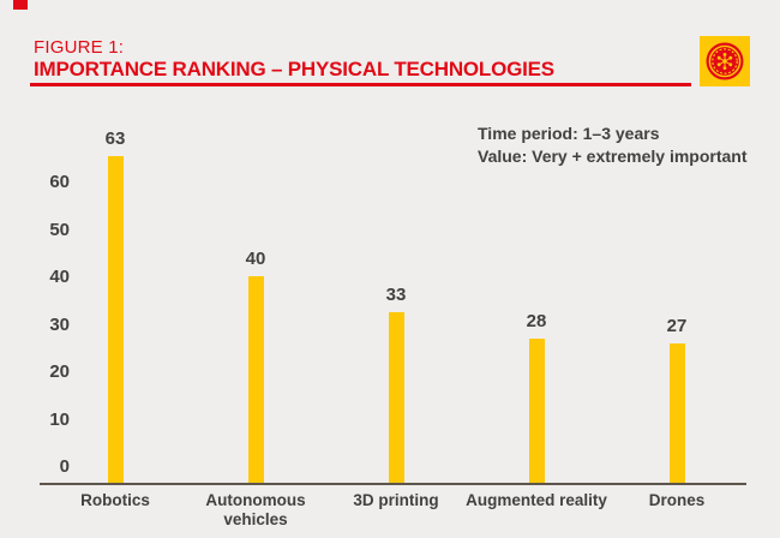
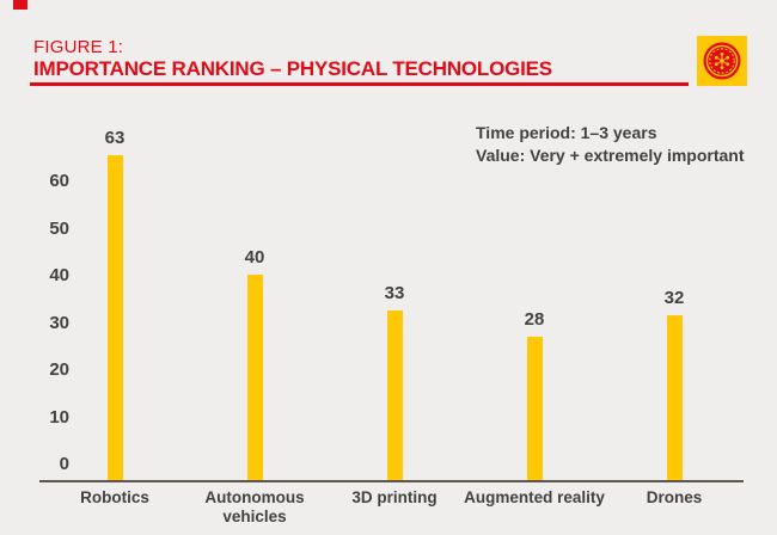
Drones: 27 -> 32
